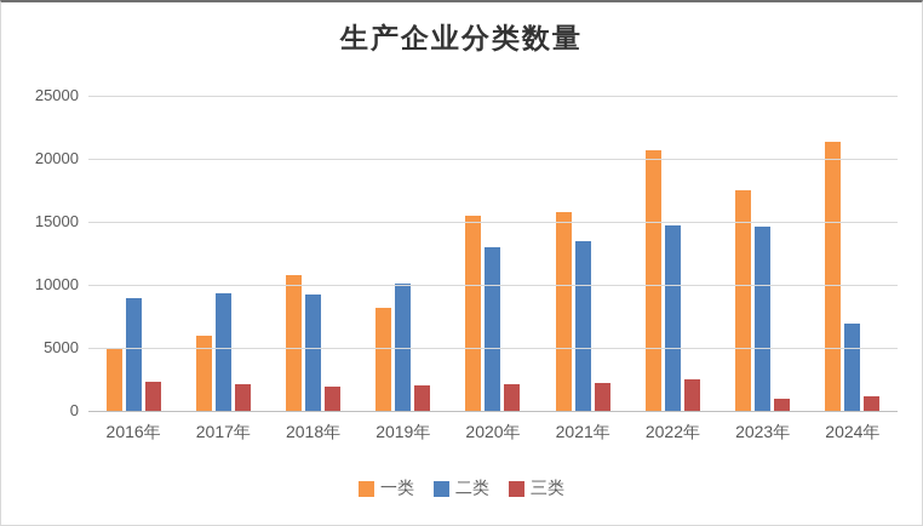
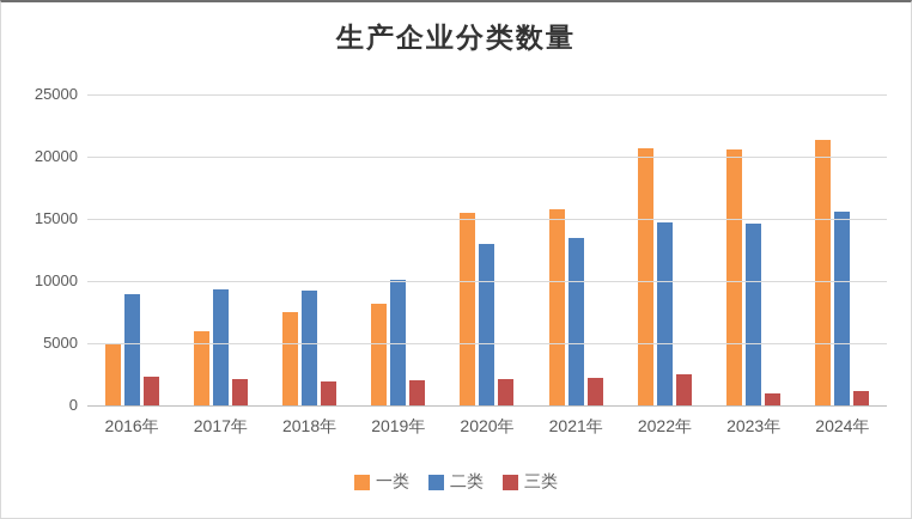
一类/2018年: 10800 -> 7500
一类/2023年: 17500 -> 20600
二类/2024年: 6900 -> 15600
